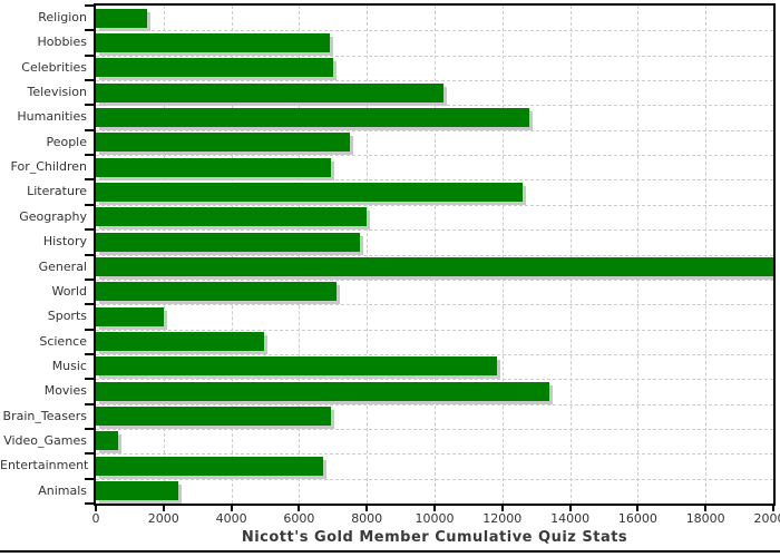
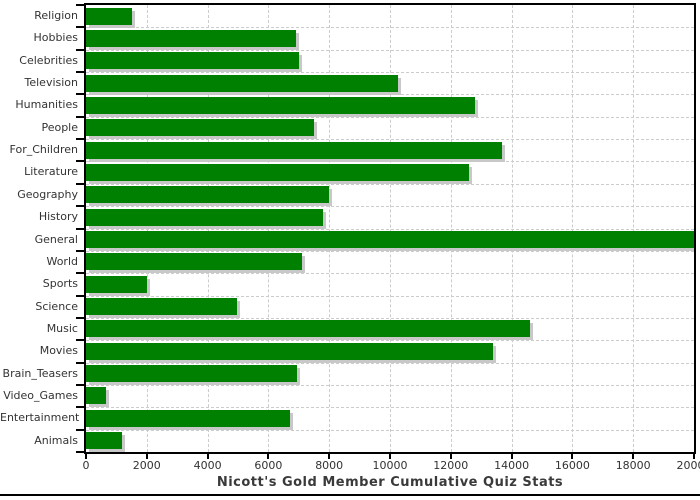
For_Children: 7000 -> 13700
Music: 11800 -> 14600
Animals: 2400 -> 1200
